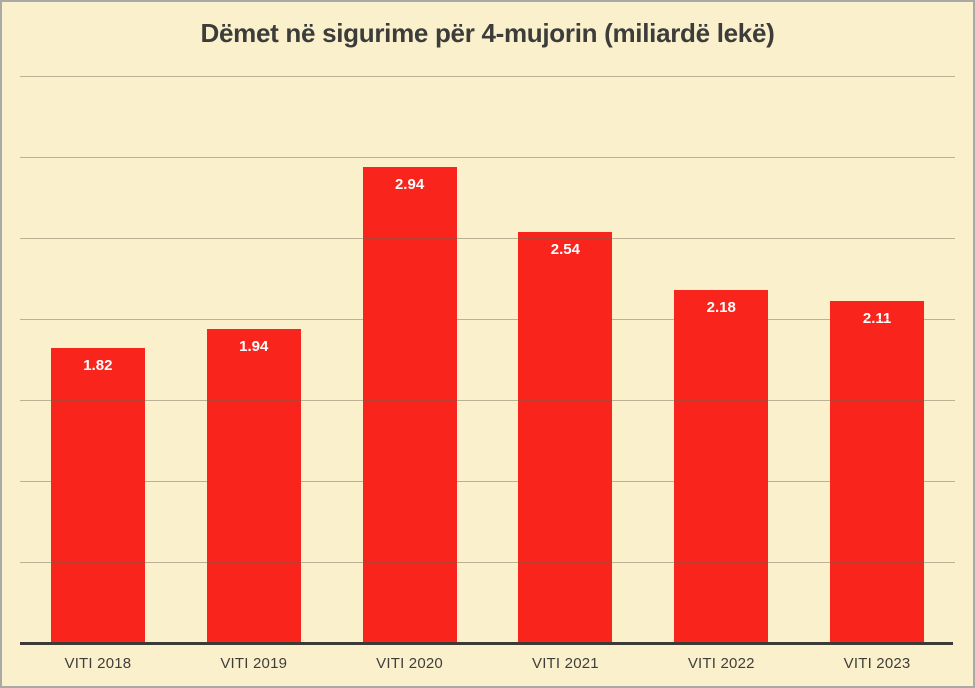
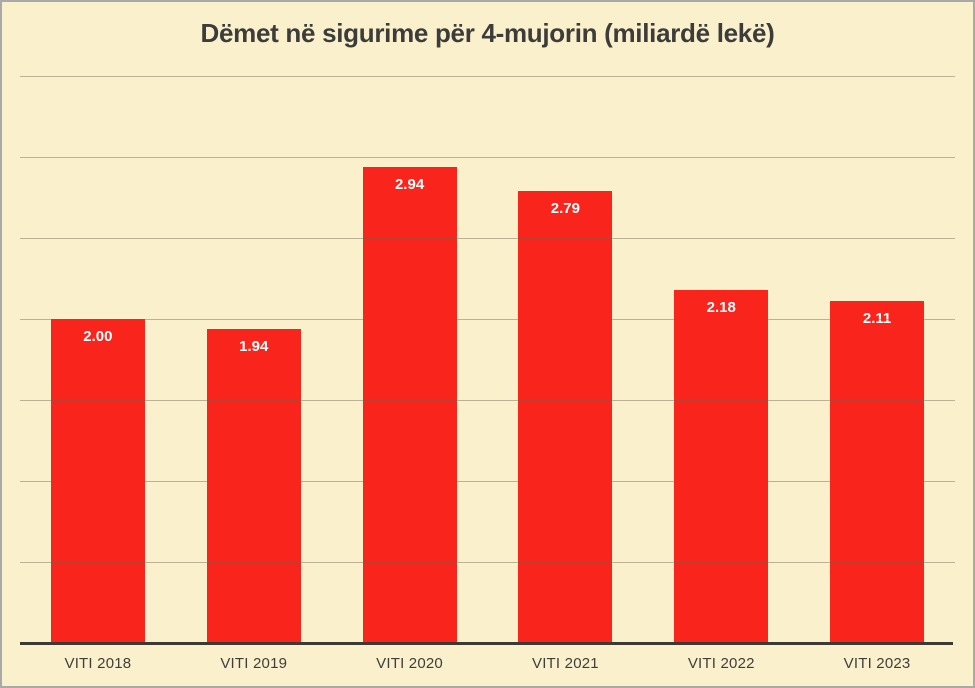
VITI 2018: 1.82 -> 2.00
VITI 2021: 2.54 -> 2.79
